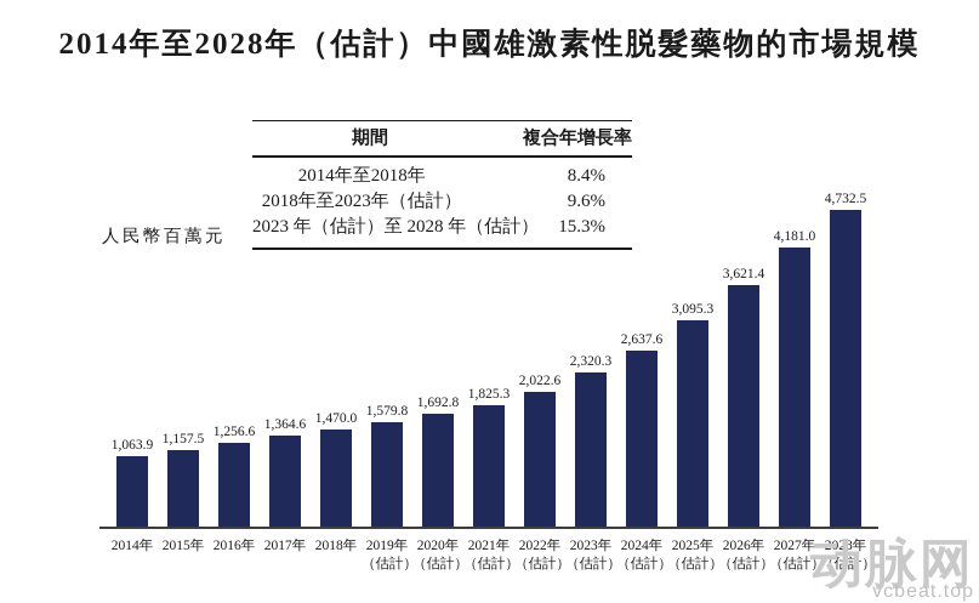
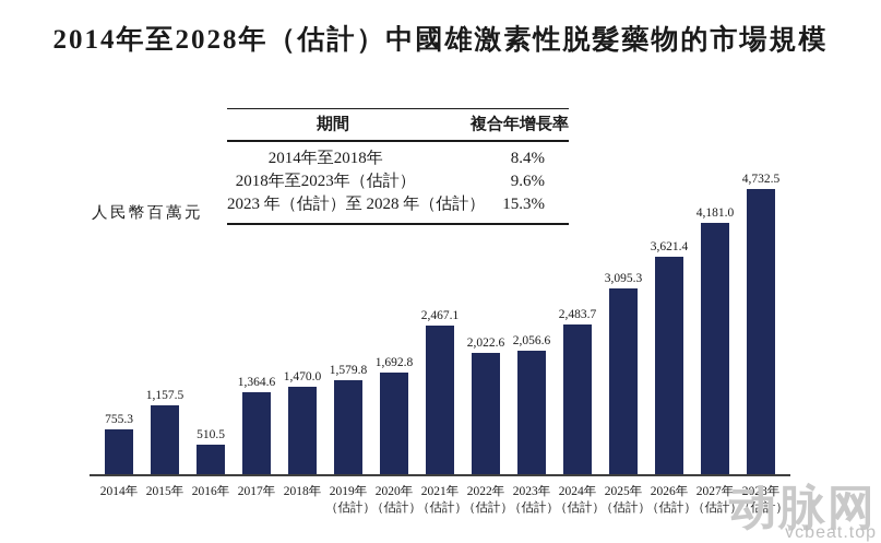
2014年: 1,063.9 -> 755.3
2016年: 1,256.6 -> 510.5
2021年（估計）: 1,825.3 -> 2,467.1
2023年（估計）: 2,320.3 -> 2,056.6
2024年（估計）: 2,637.6 -> 2,483.7
